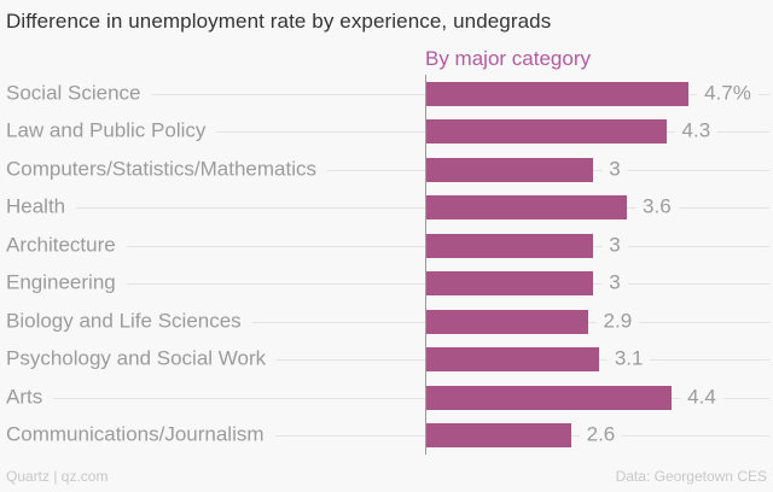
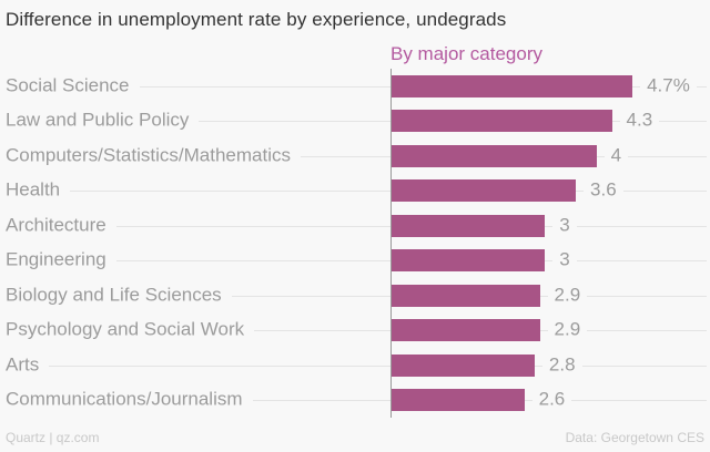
Computers/Statistics/Mathematics: 3 -> 4
Psychology and Social Work: 3.1 -> 2.9
Arts: 4.4 -> 2.8
